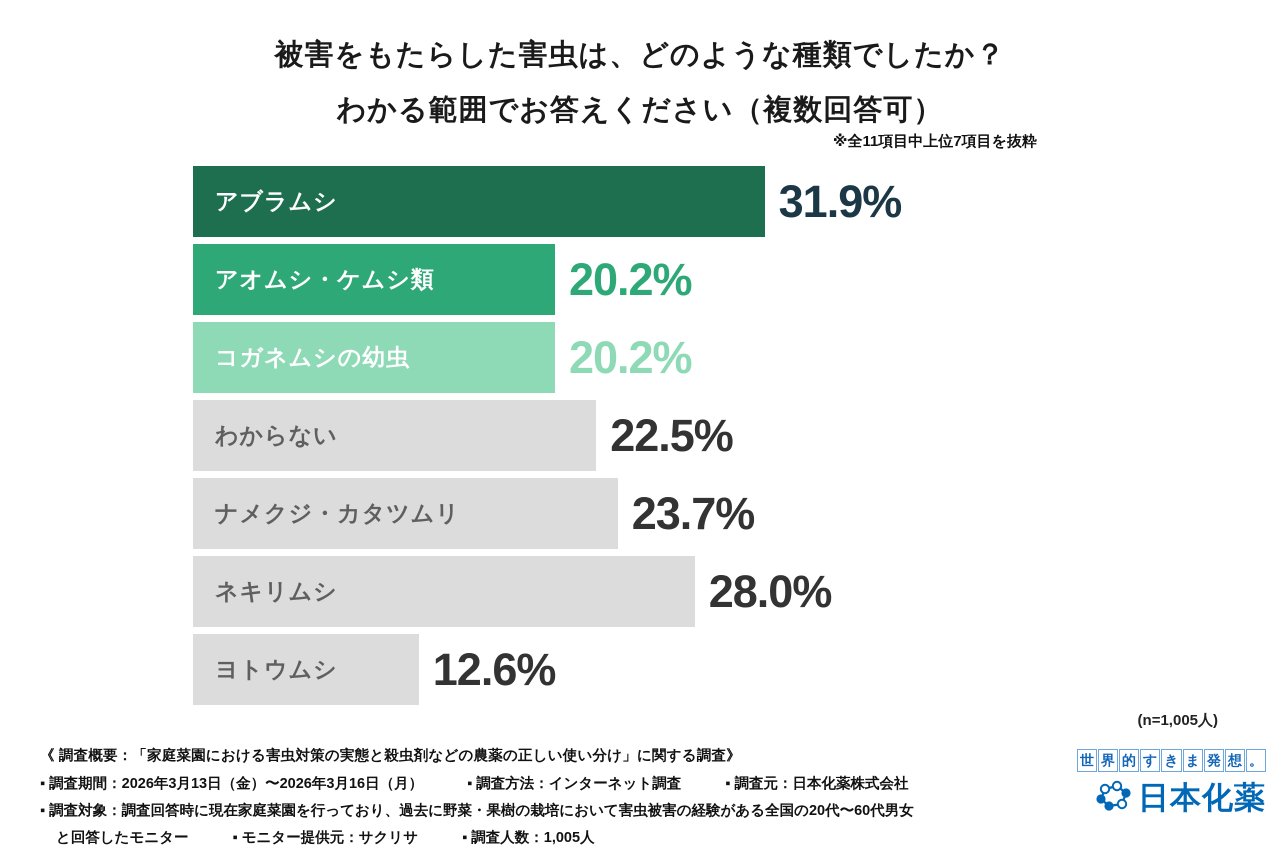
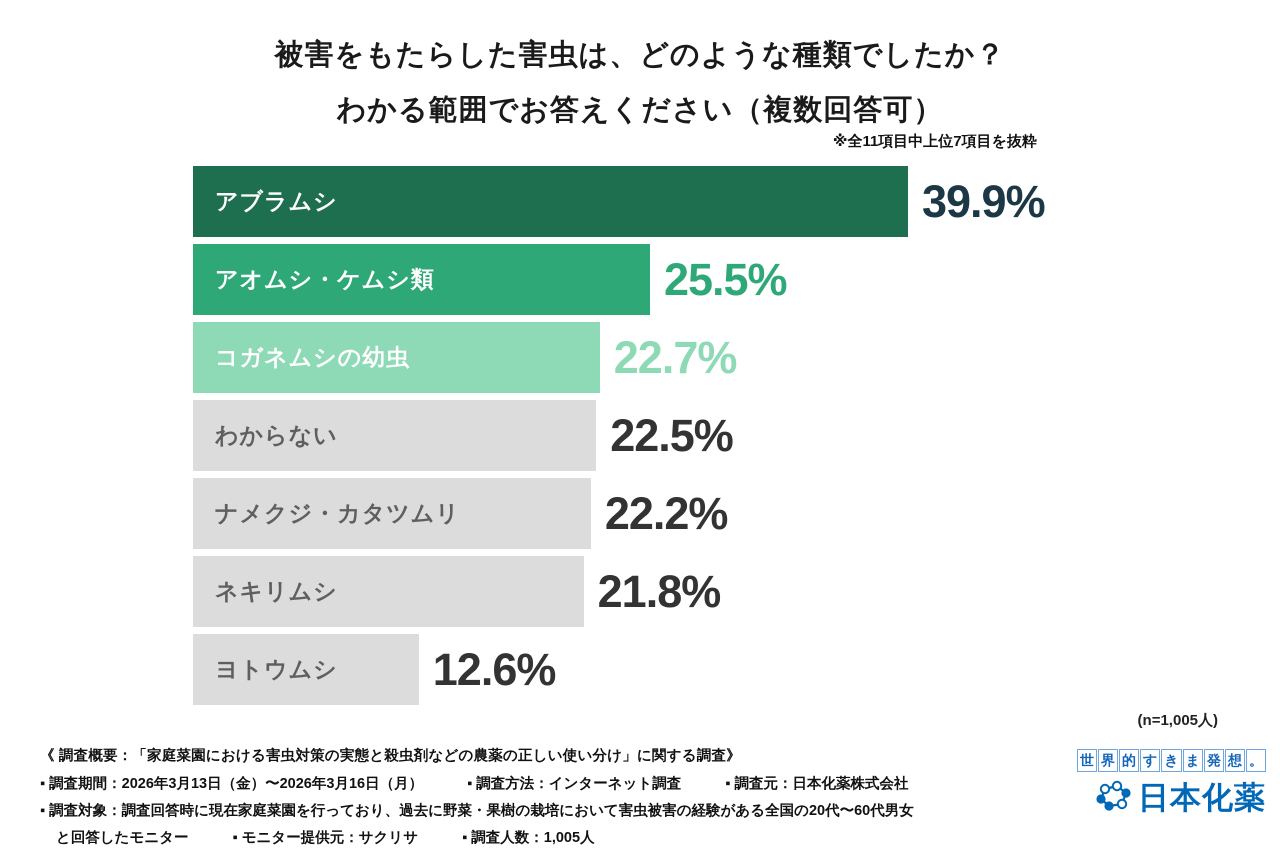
アブラムシ: 31.9% -> 39.9%
アオムシ・ケムシ類: 20.2% -> 25.5%
コガネムシの幼虫: 20.2% -> 22.7%
ナメクジ・カタツムリ: 23.7% -> 22.2%
ネキリムシ: 28.0% -> 21.8%
